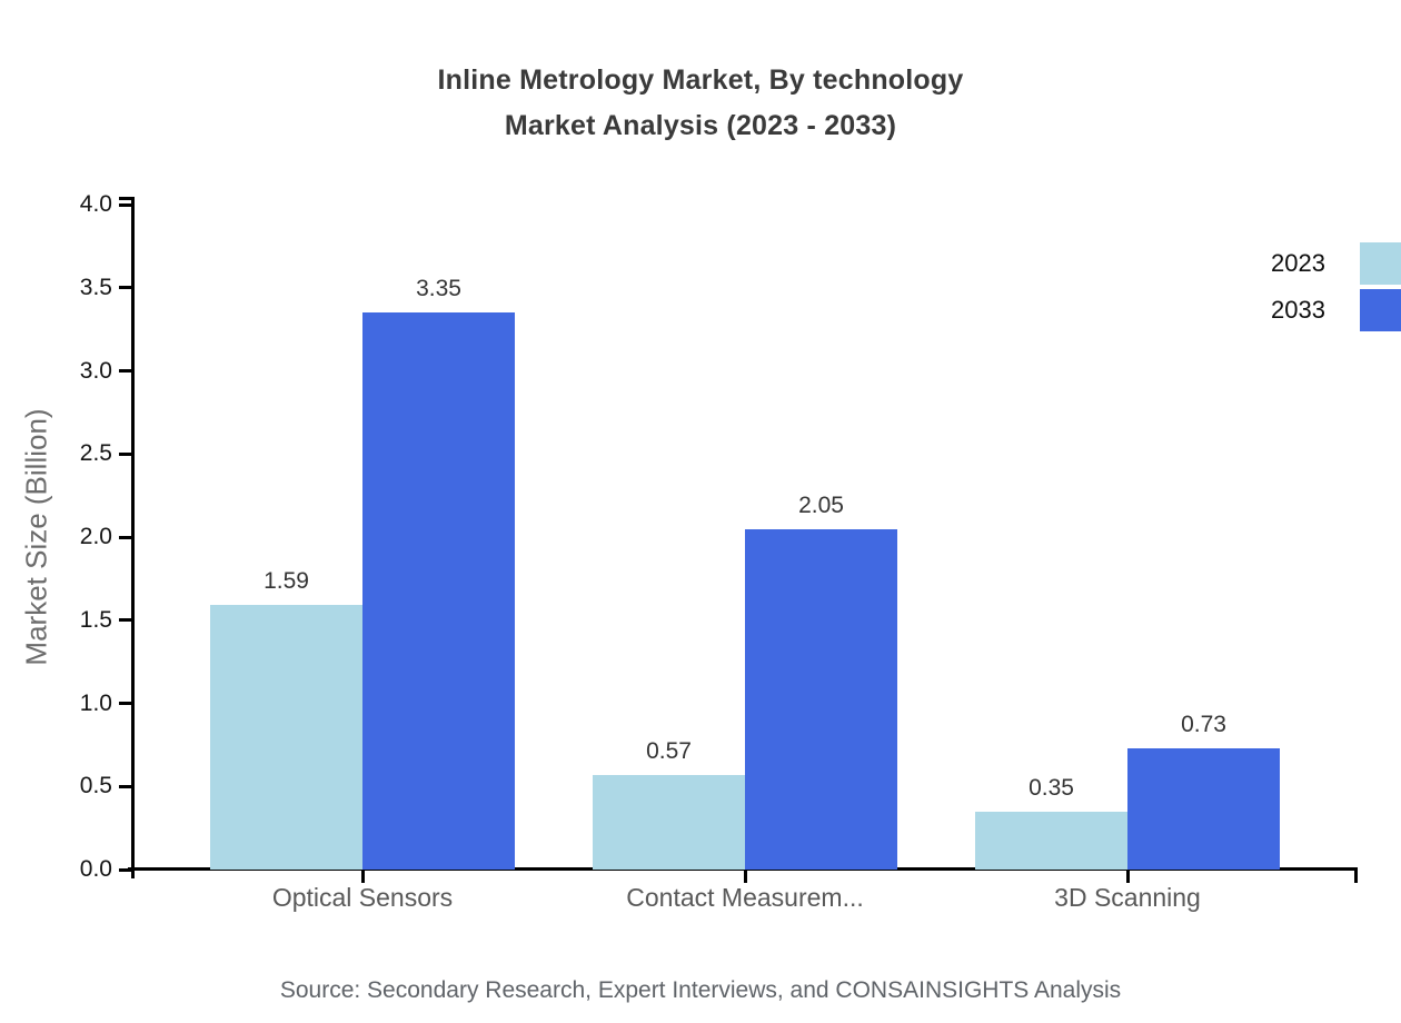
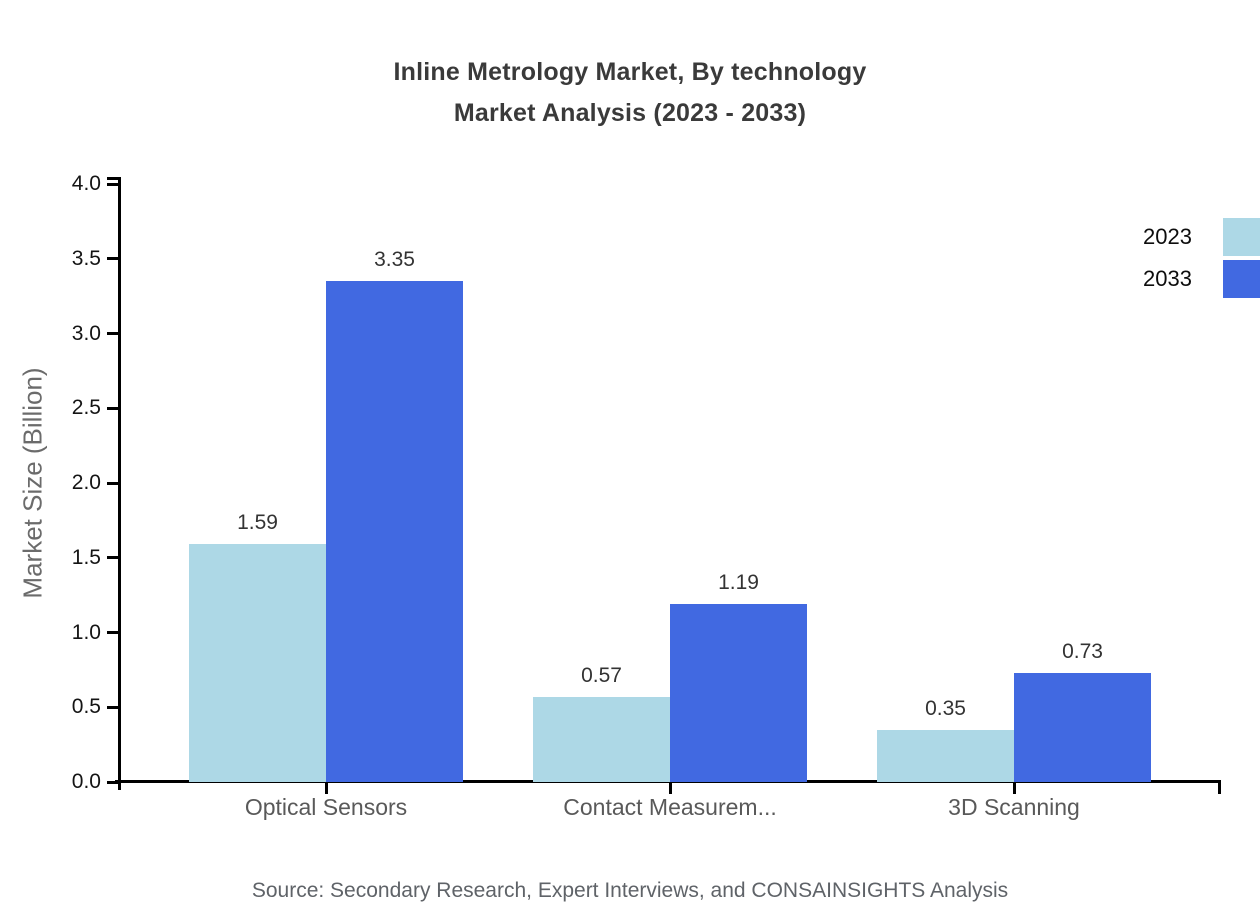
2033/Contact Measurem...: 2.05 -> 1.19
